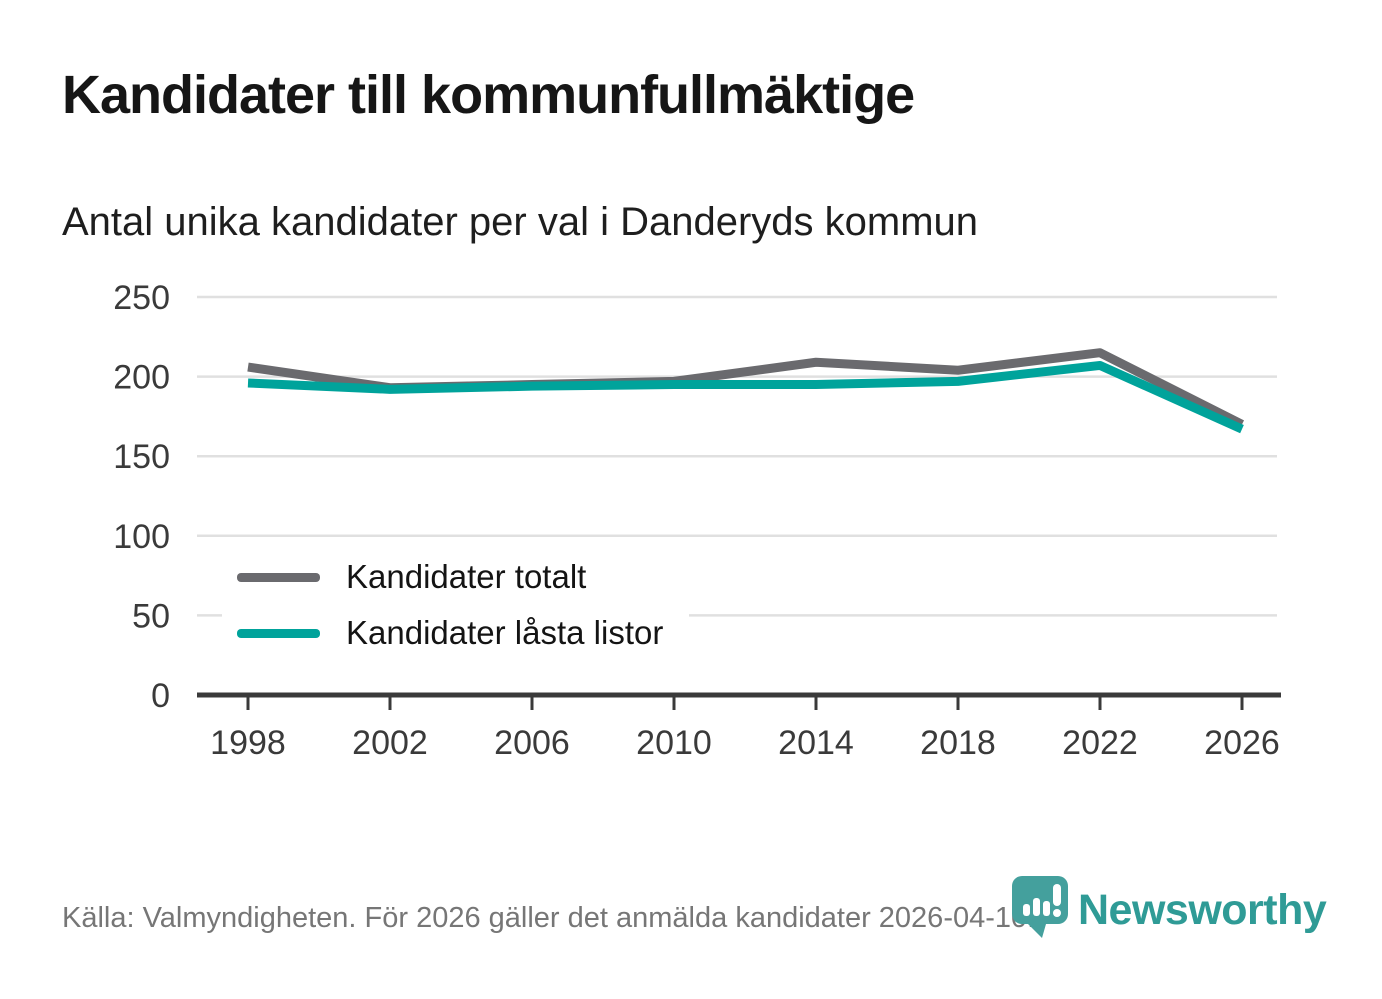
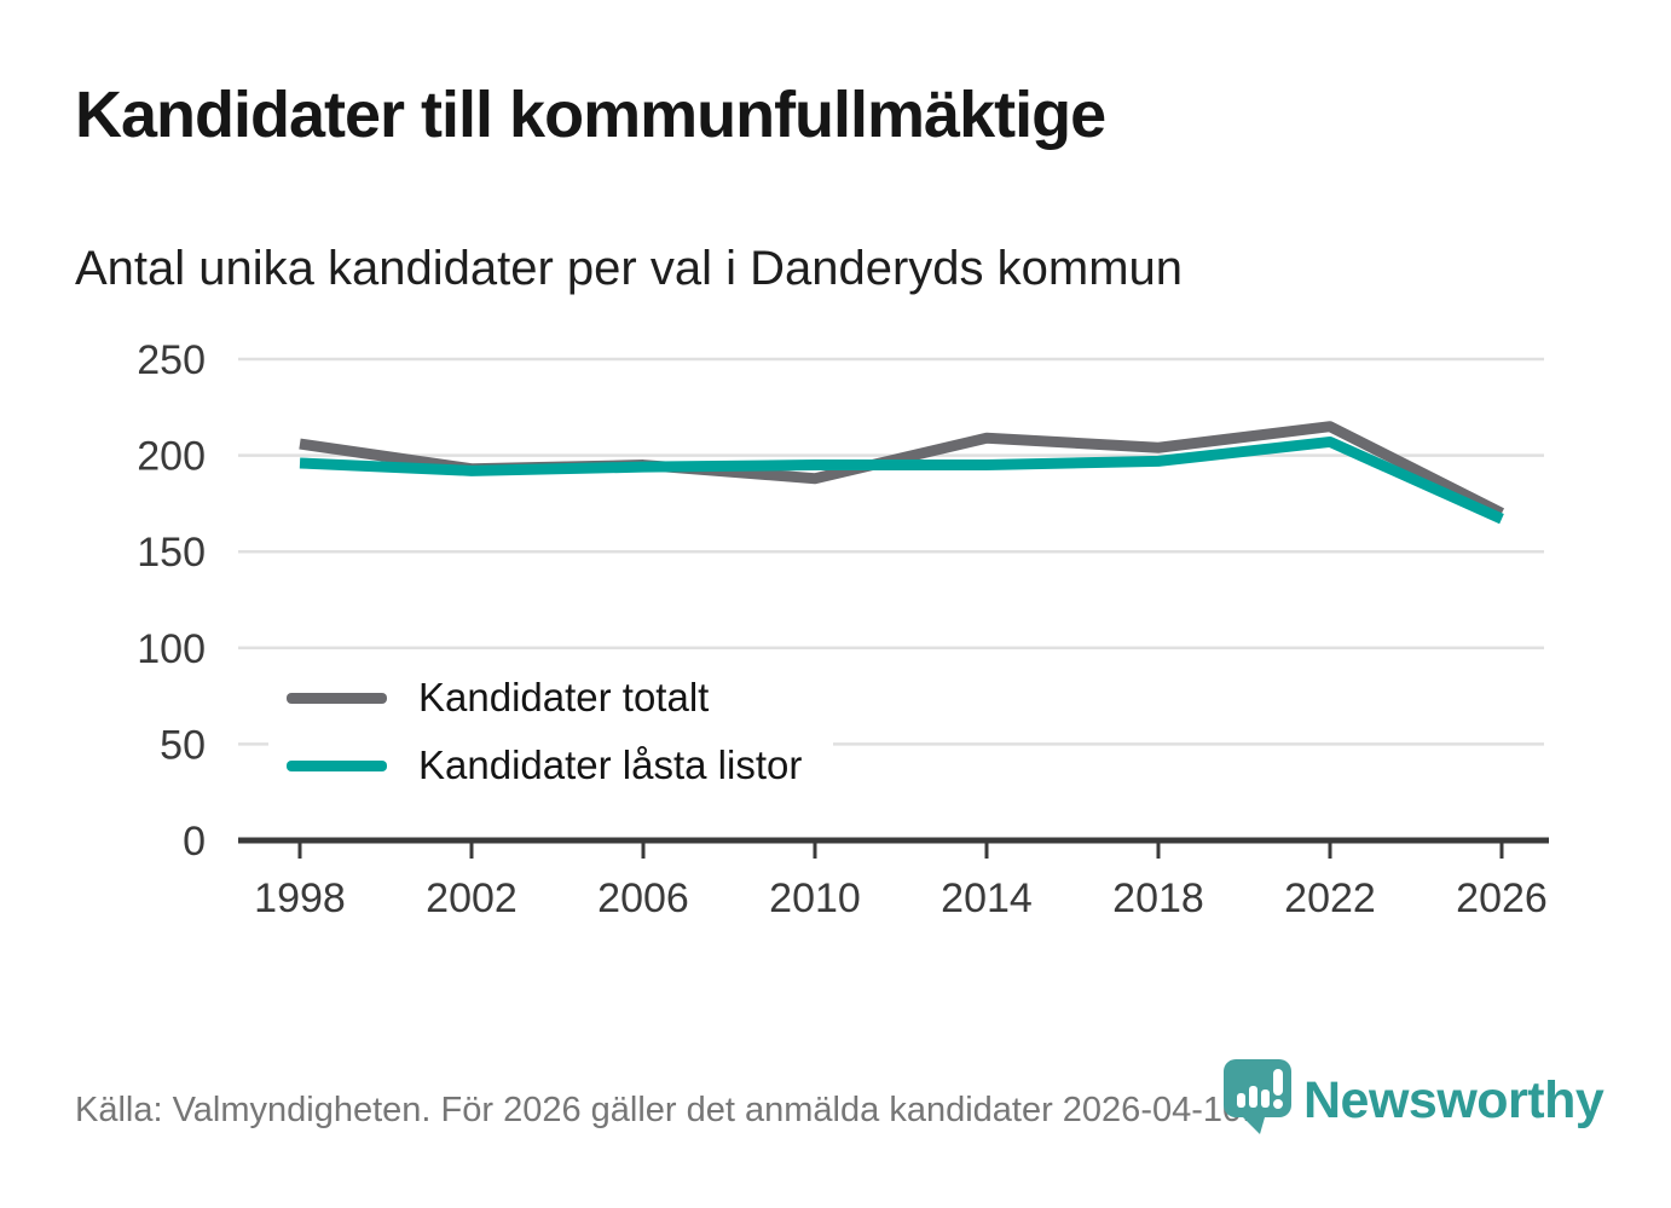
Kandidater totalt/2010: 197 -> 188
